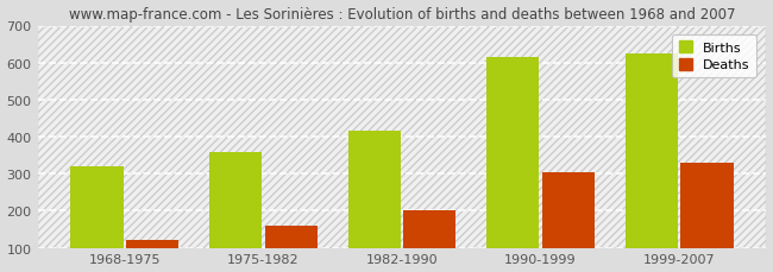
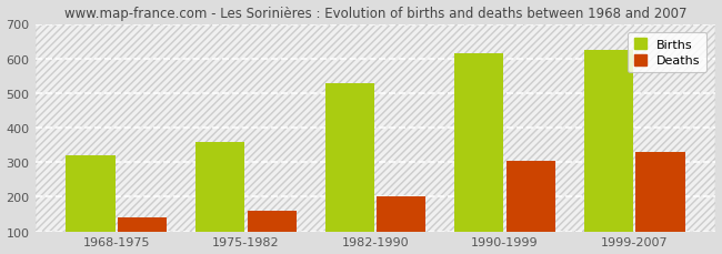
Deaths/1968-1975: 120 -> 140
Births/1982-1990: 415 -> 530
